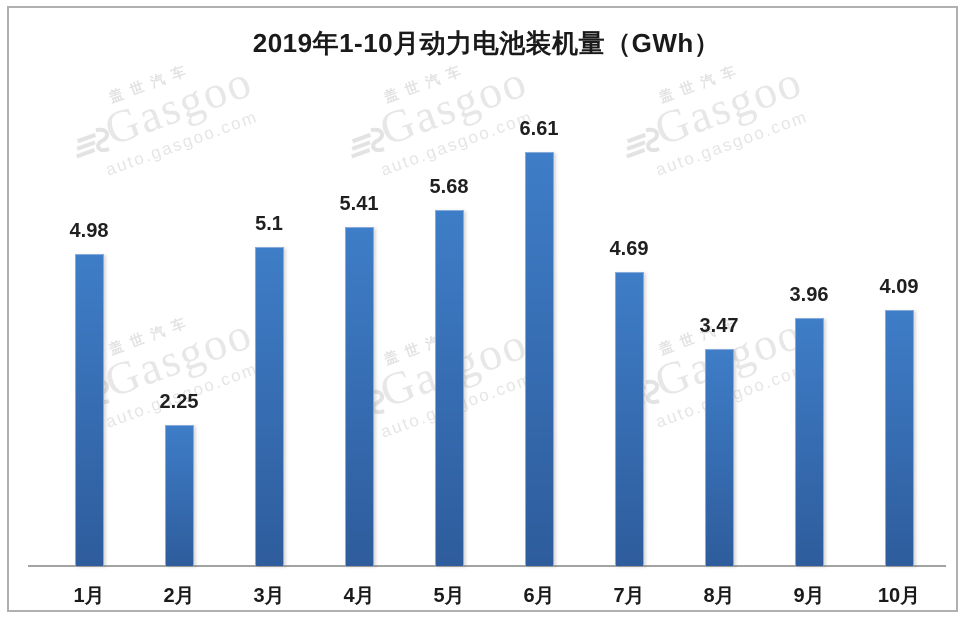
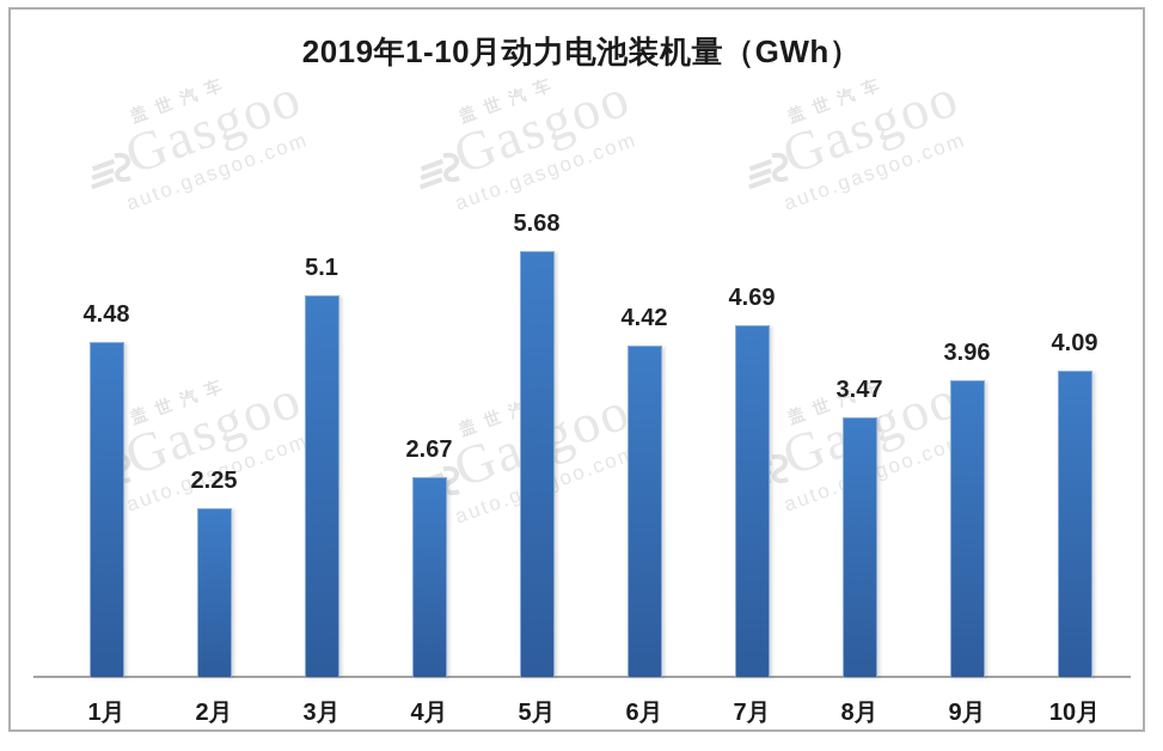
1月: 4.98 -> 4.48
4月: 5.41 -> 2.67
6月: 6.61 -> 4.42
